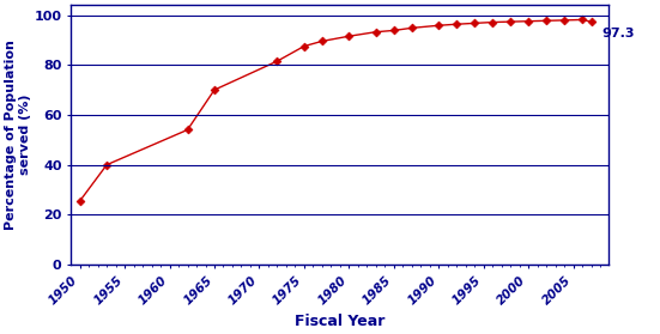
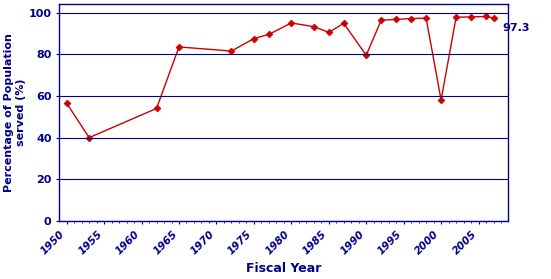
1950: 25.5 -> 56.5
1965: 70.0 -> 83.5
1980: 91.5 -> 95.0
1985: 93.8 -> 90.5
1990: 95.8 -> 79.5
2000: 97.5 -> 58.0
